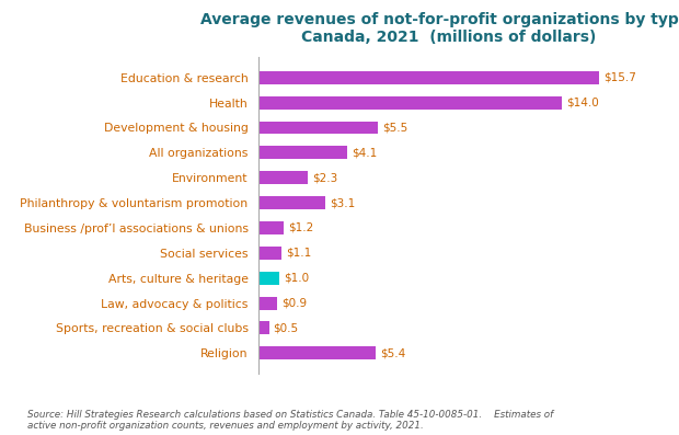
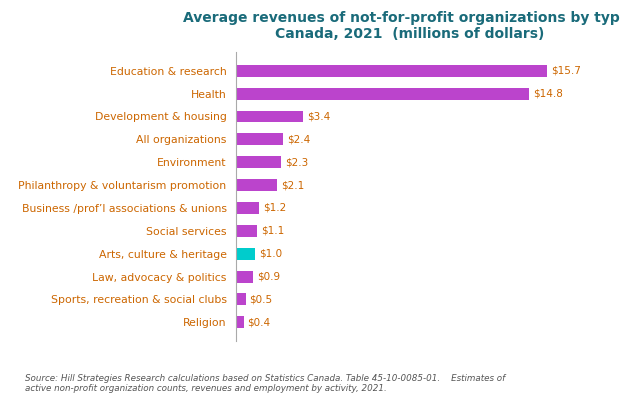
Health: $14.0 -> $14.8
Development & housing: $5.5 -> $3.4
All organizations: $4.1 -> $2.4
Philanthropy & voluntarism promotion: $3.1 -> $2.1
Religion: $5.4 -> $0.4
